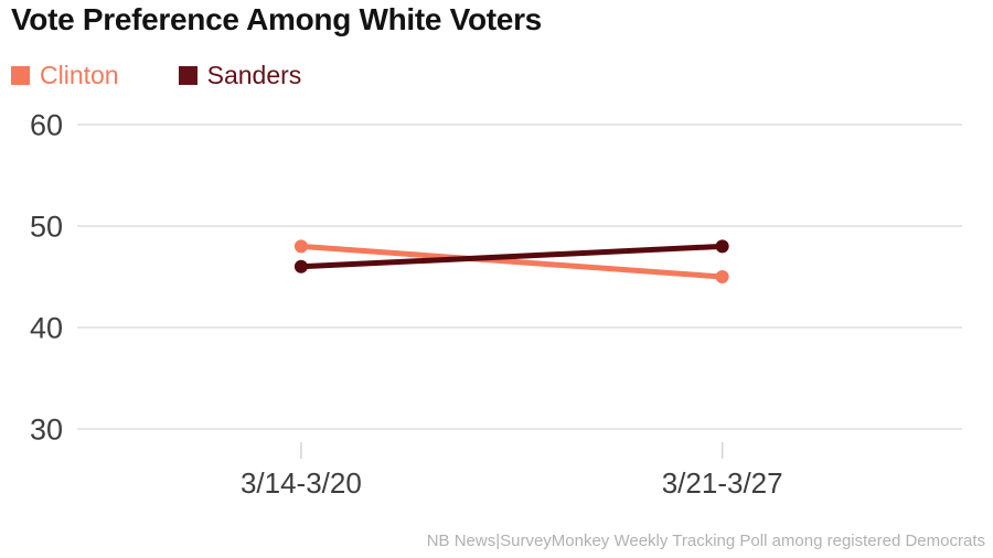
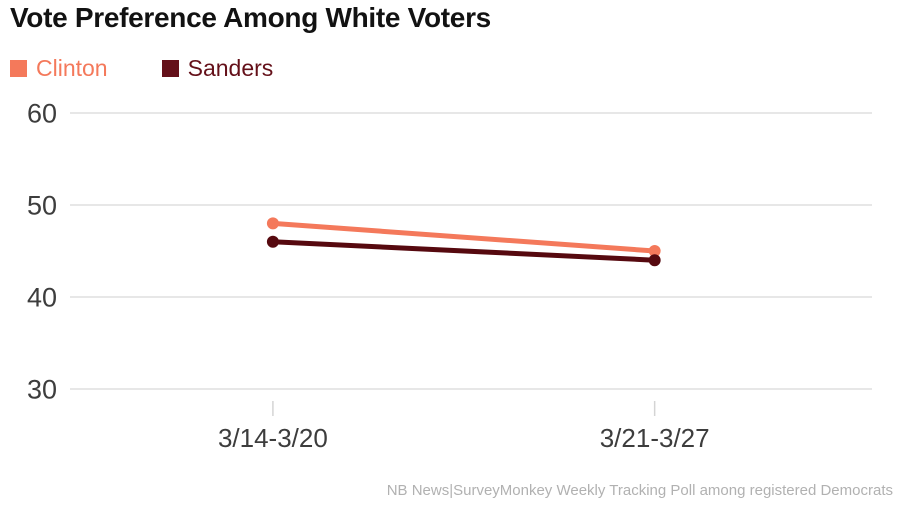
Sanders/3/21-3/27: 48 -> 44
